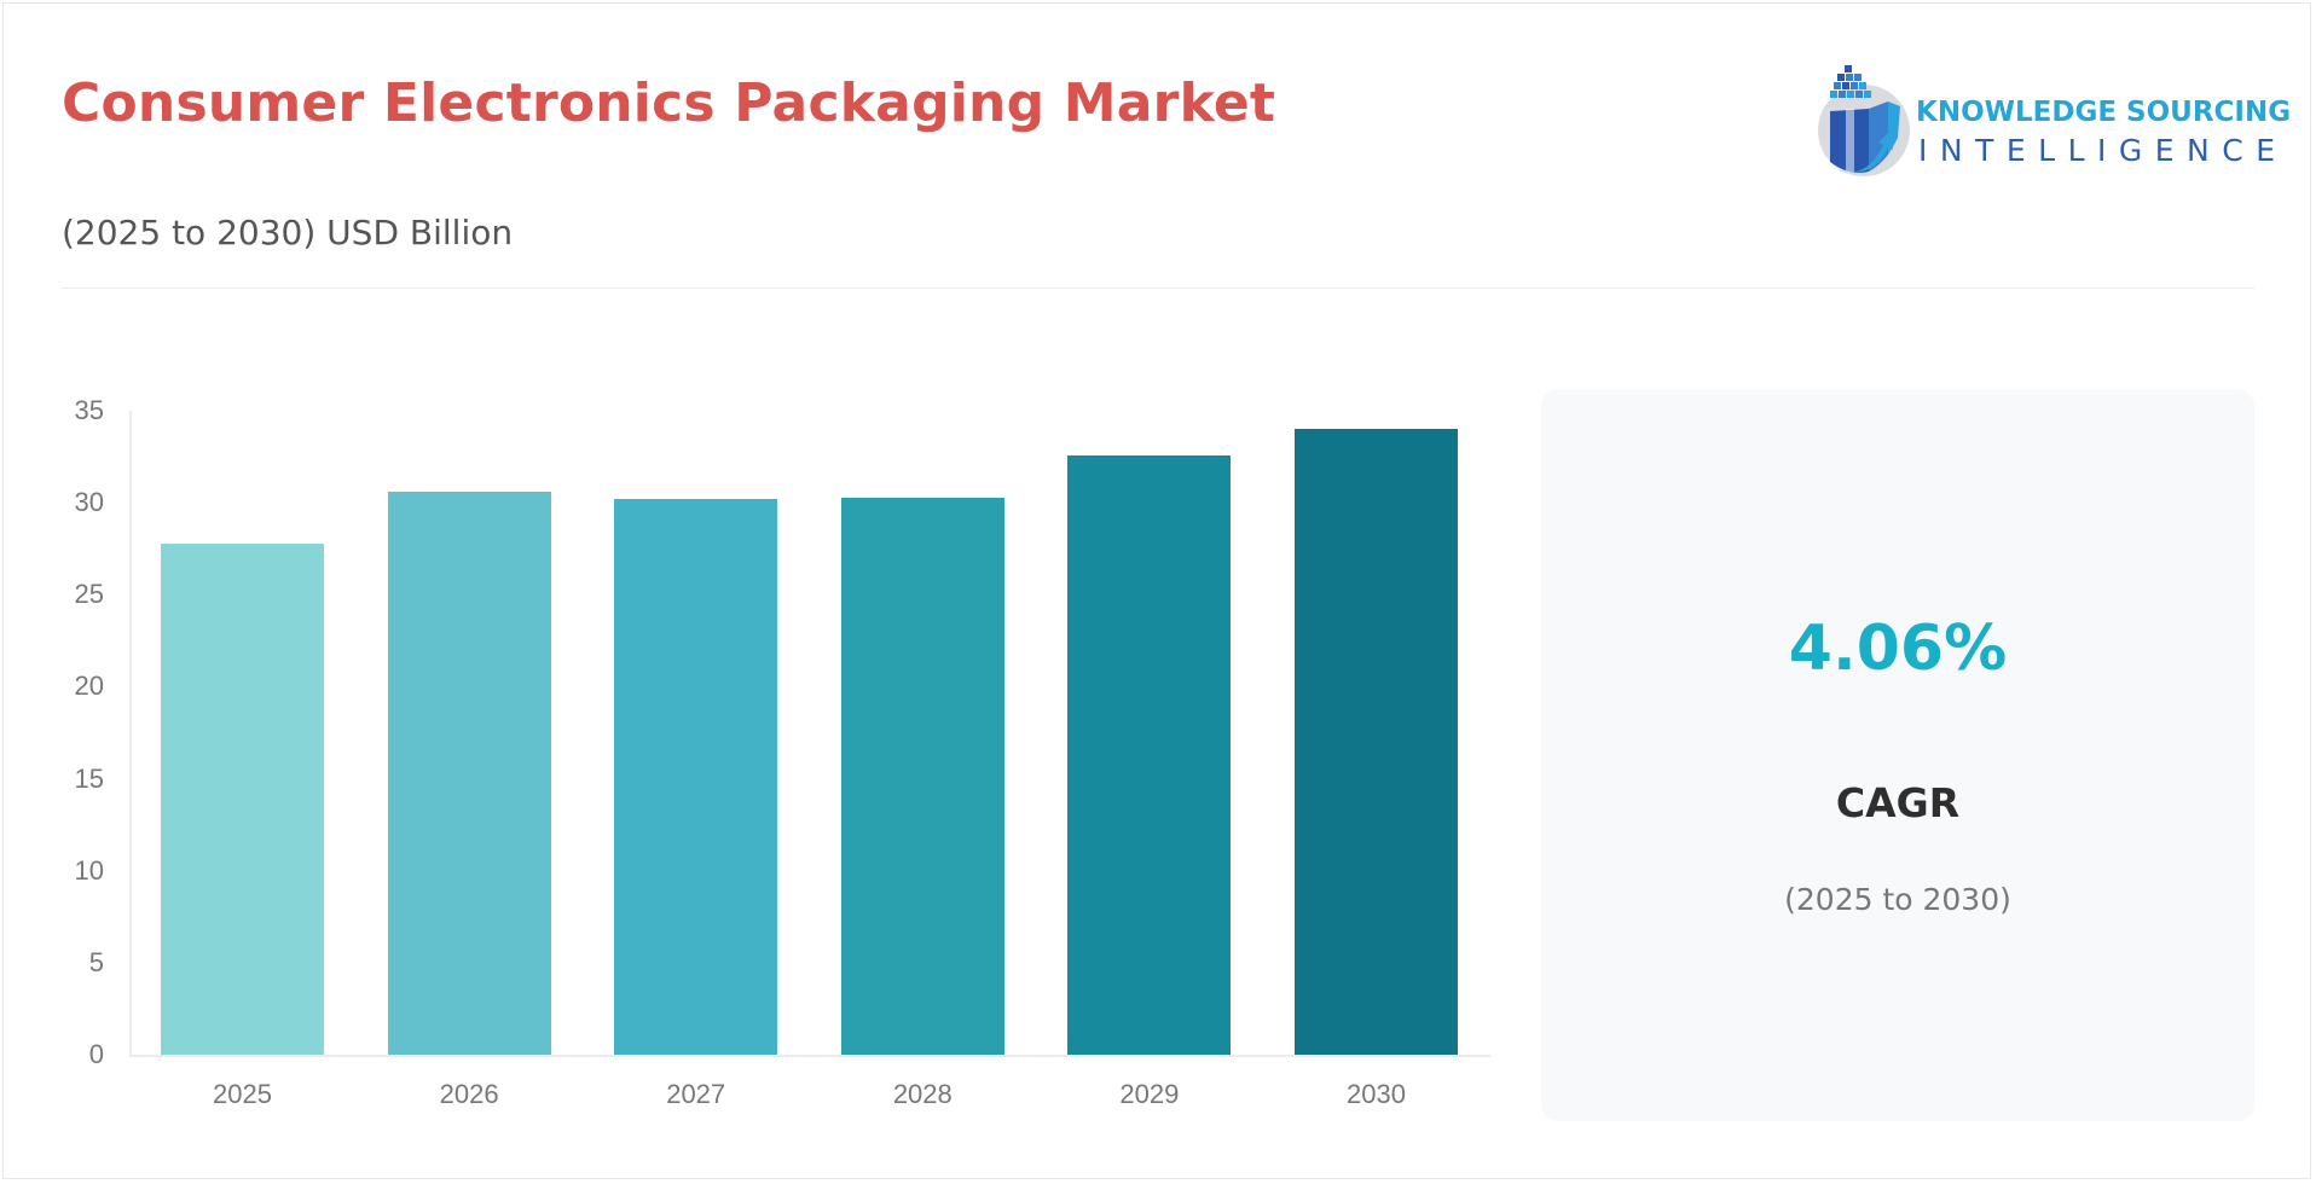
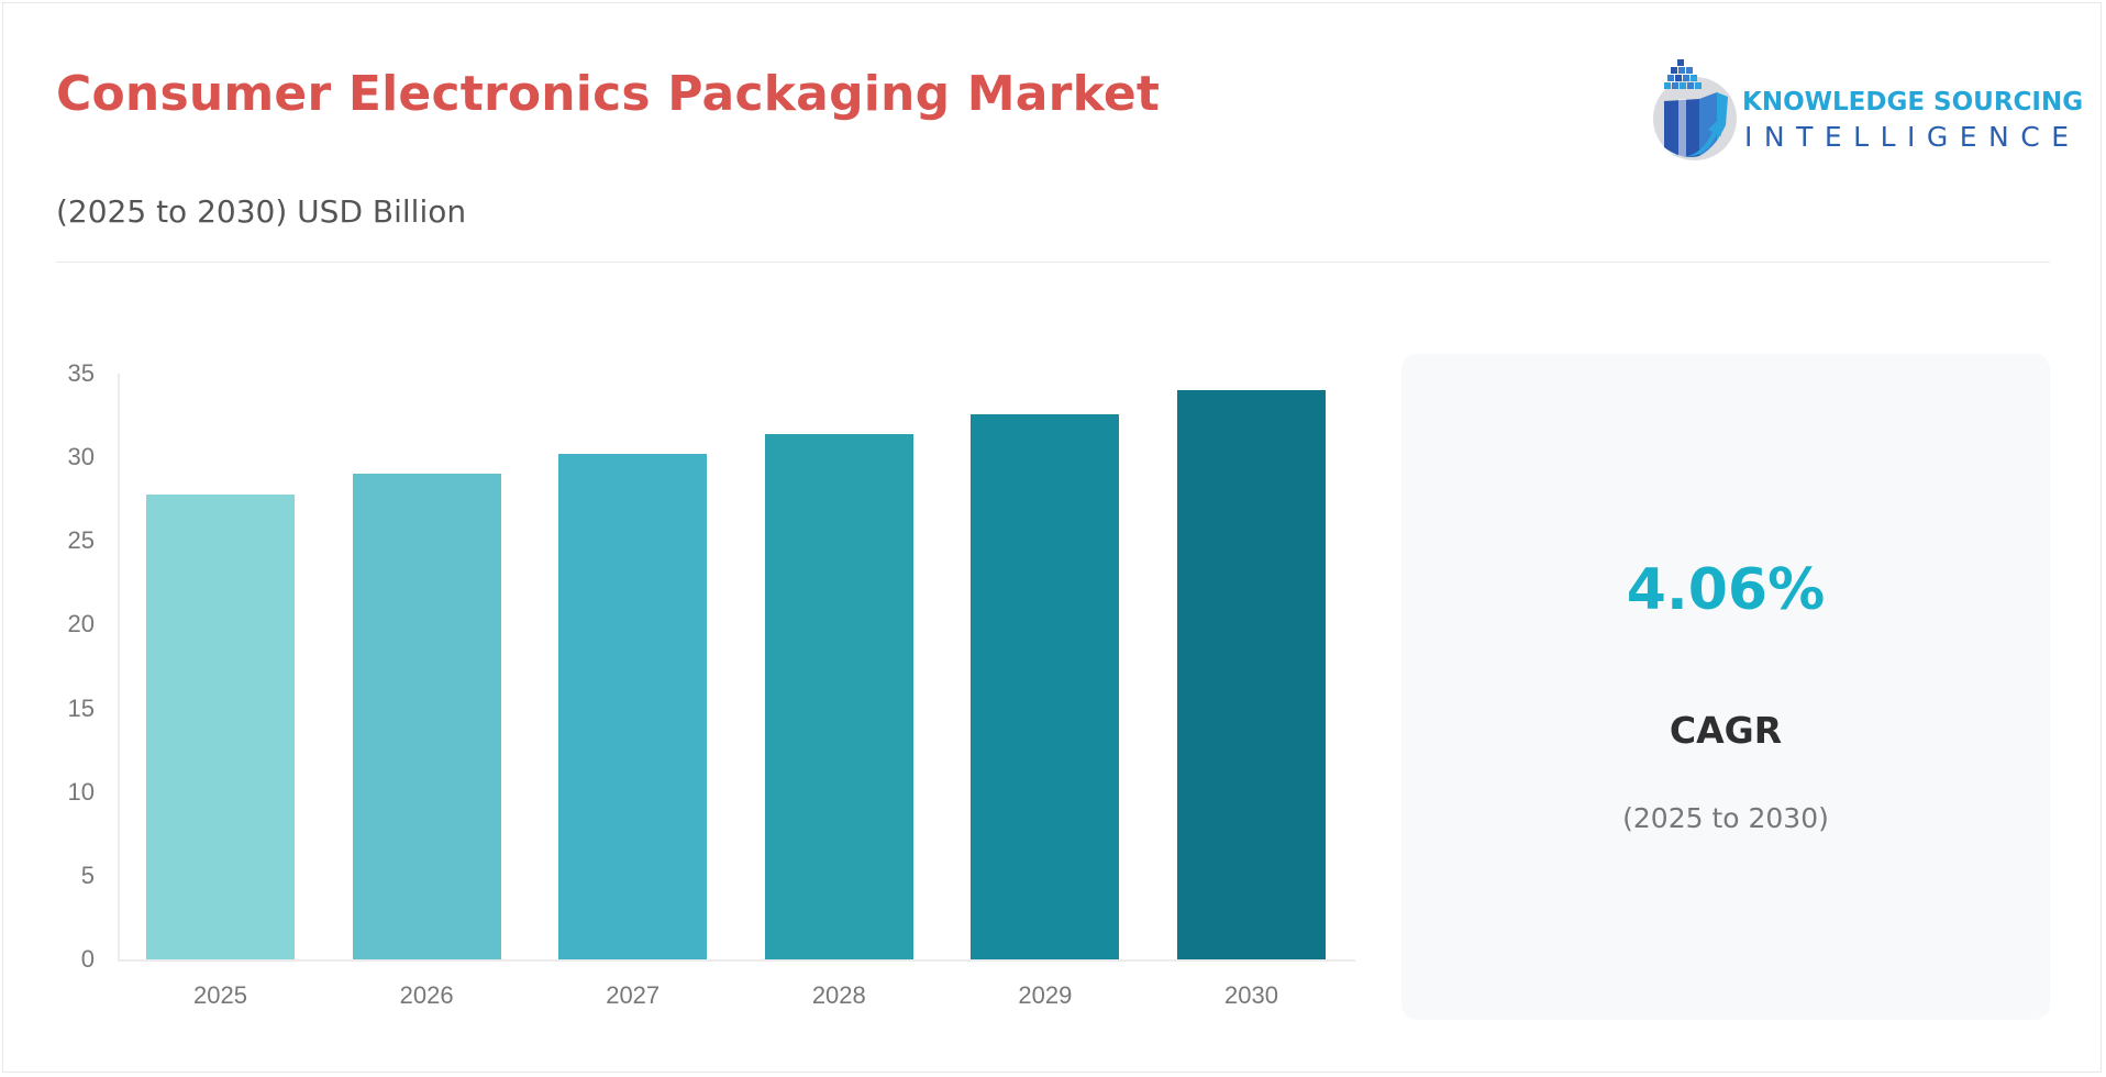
2026: 30.6 -> 29.0
2028: 30.3 -> 31.4
